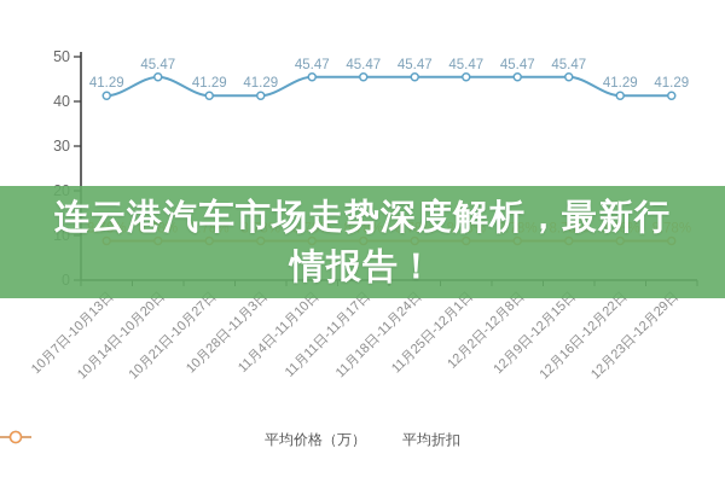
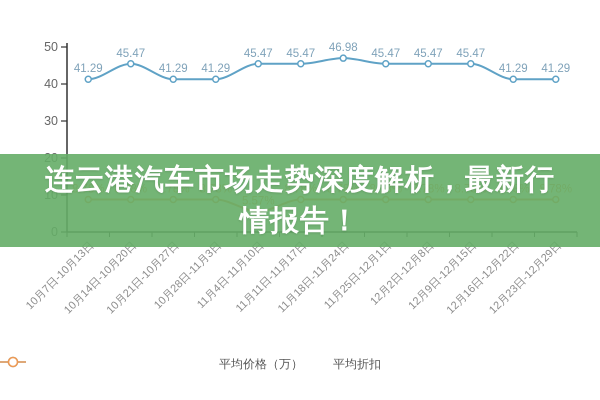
平均折扣/11月4日-11月10日: 8.78% -> 5.57%
平均价格（万）/11月18日-11月24日: 45.47 -> 46.98
